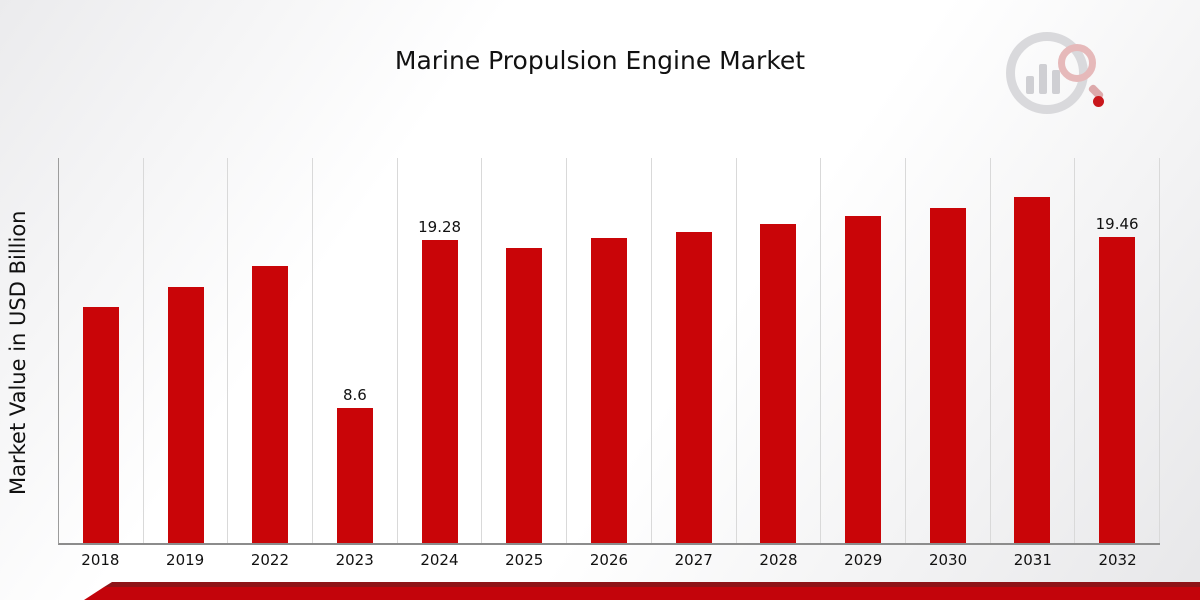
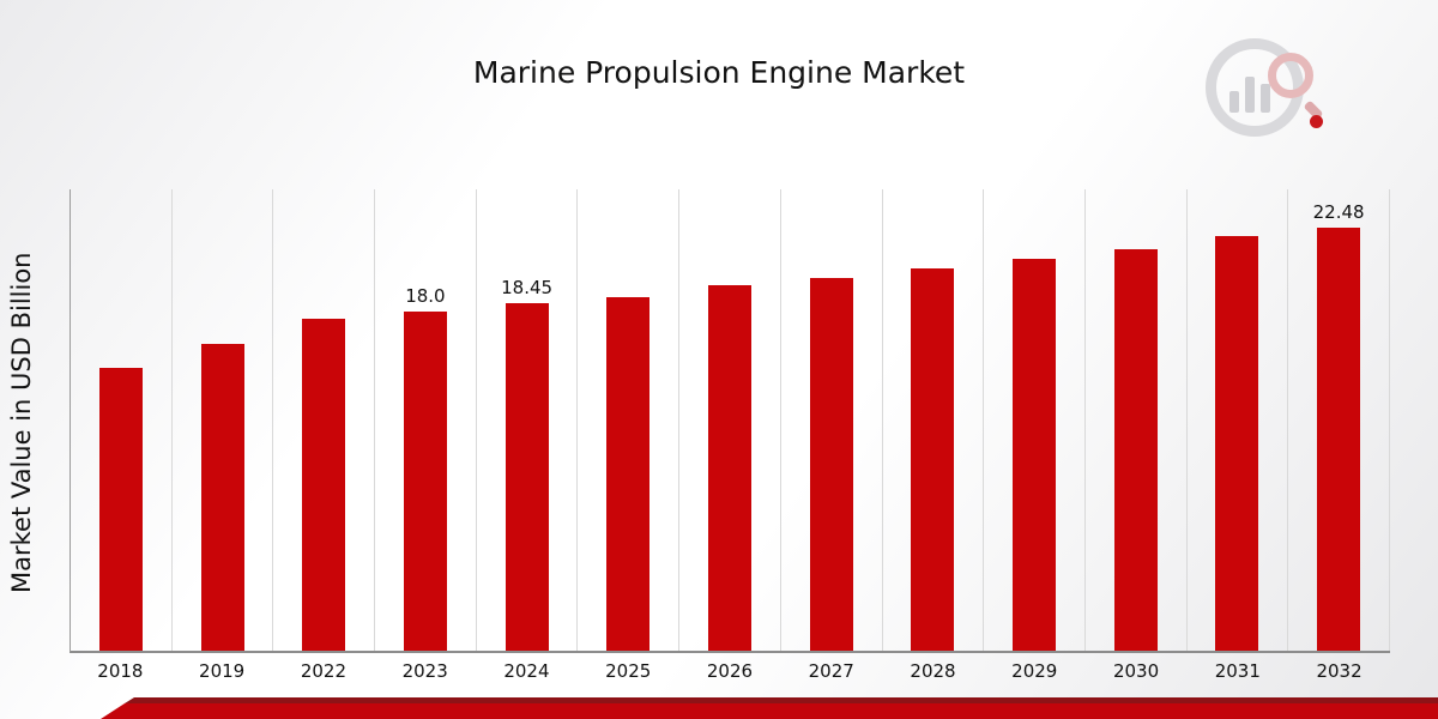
2023: 8.6 -> 18.0
2024: 19.28 -> 18.45
2032: 19.46 -> 22.48
